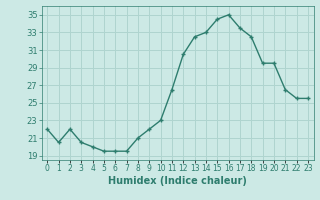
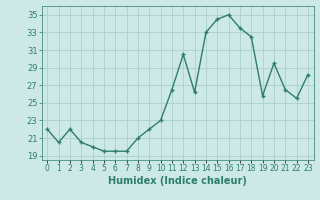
13: 32.5 -> 26.2
19: 29.5 -> 25.8
23: 25.5 -> 28.2
